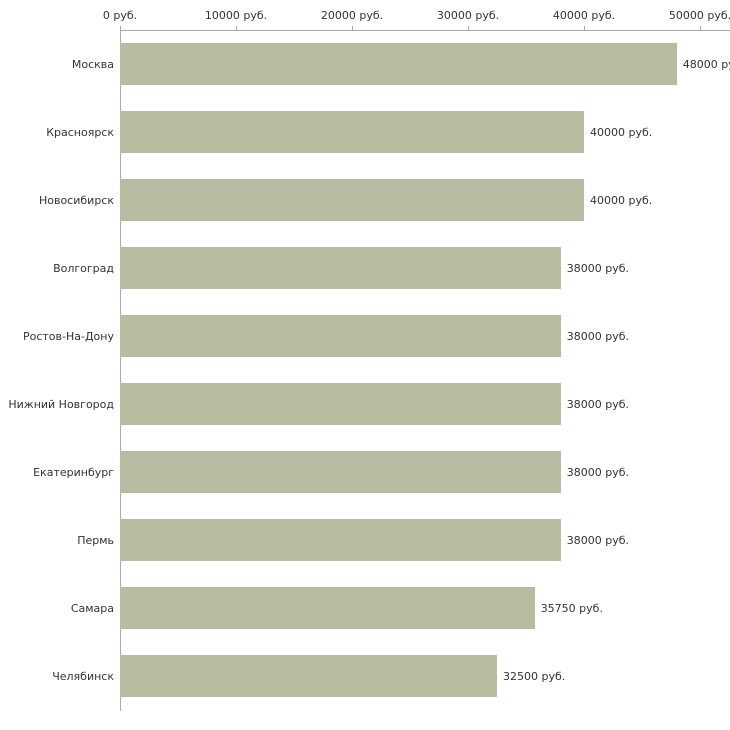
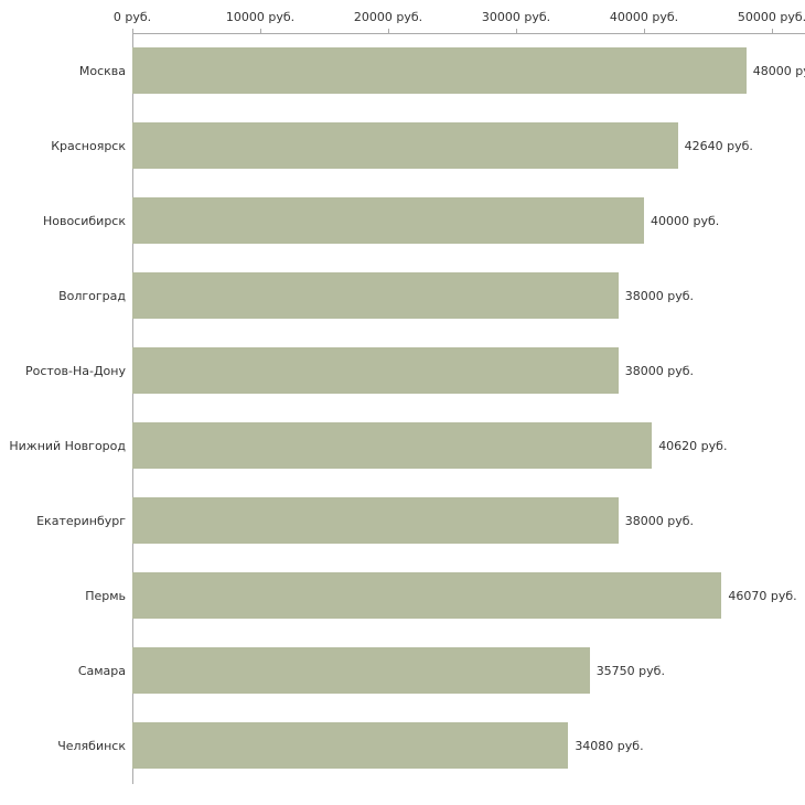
Красноярск: 40000 -> 42640
Нижний Новгород: 38000 -> 40620
Пермь: 38000 -> 46070
Челябинск: 32500 -> 34080
